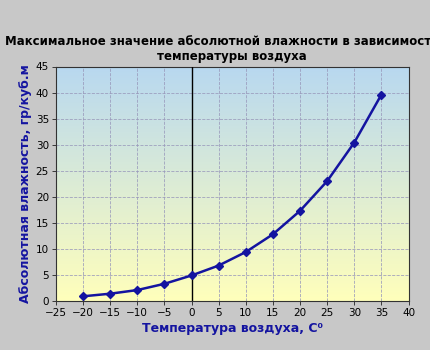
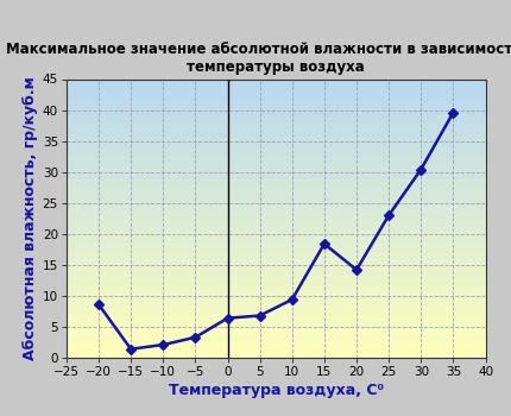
−20: 0.9 -> 8.6
0: 4.9 -> 6.4
15: 12.8 -> 18.4
20: 17.3 -> 14.2
